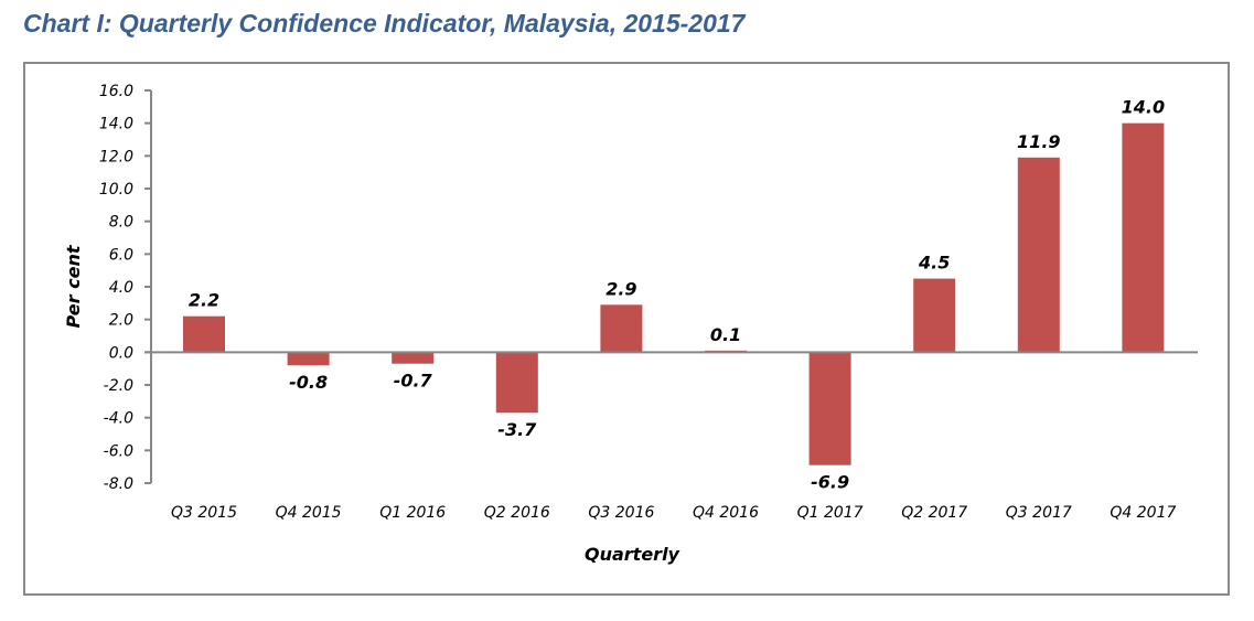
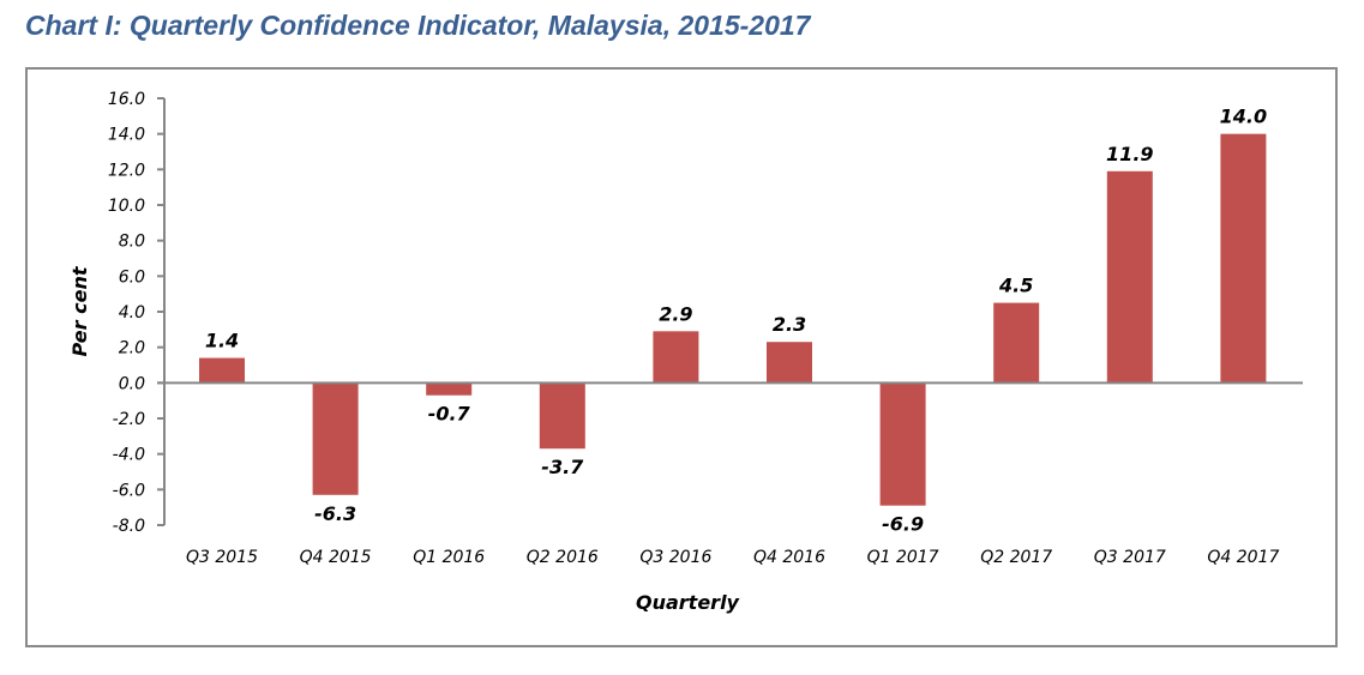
Q3 2015: 2.2 -> 1.4
Q4 2015: -0.8 -> -6.3
Q4 2016: 0.1 -> 2.3
